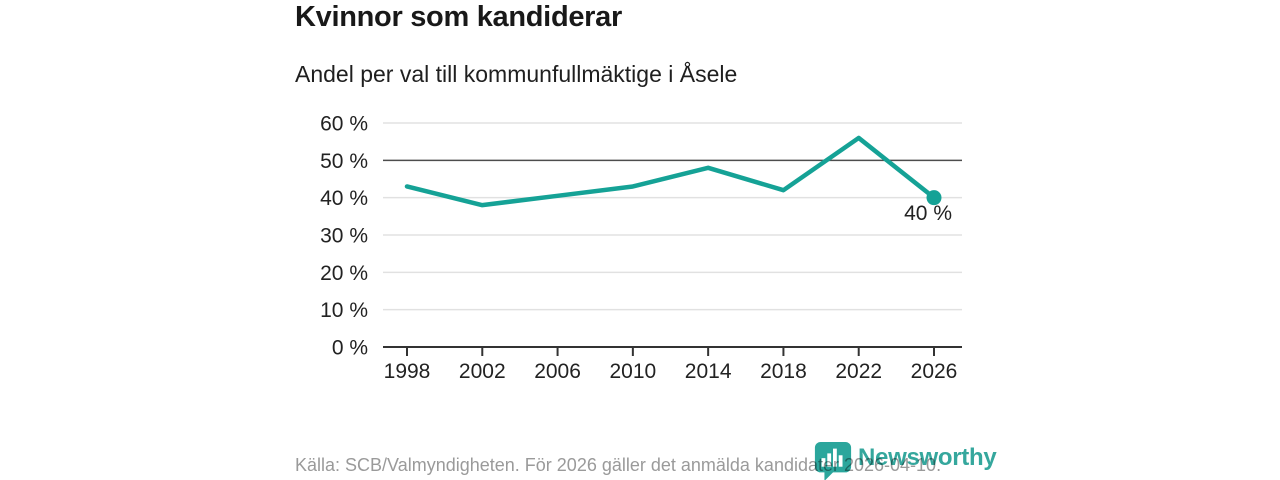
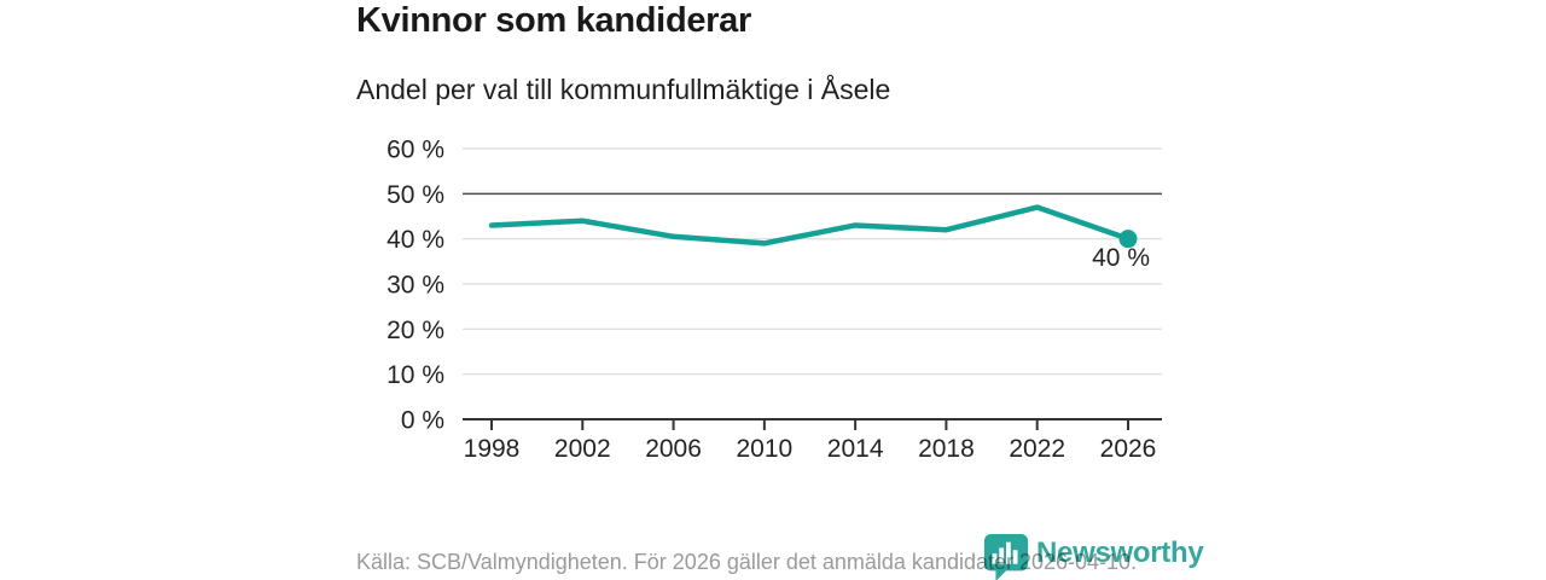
2002: 38% -> 44%
2010: 43% -> 39%
2014: 48% -> 43%
2022: 56% -> 47%
